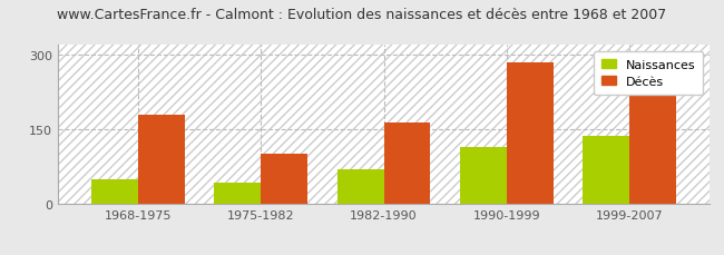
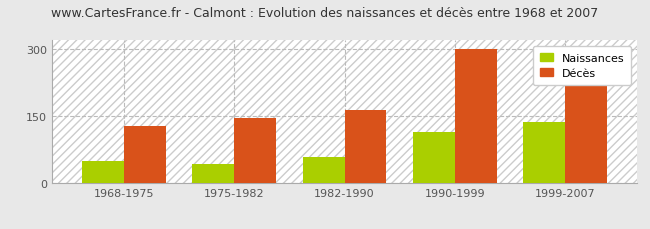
Décès/1968-1975: 180 -> 128
Décès/1975-1982: 100 -> 145
Naissances/1982-1990: 70 -> 58
Décès/1990-1999: 285 -> 300
